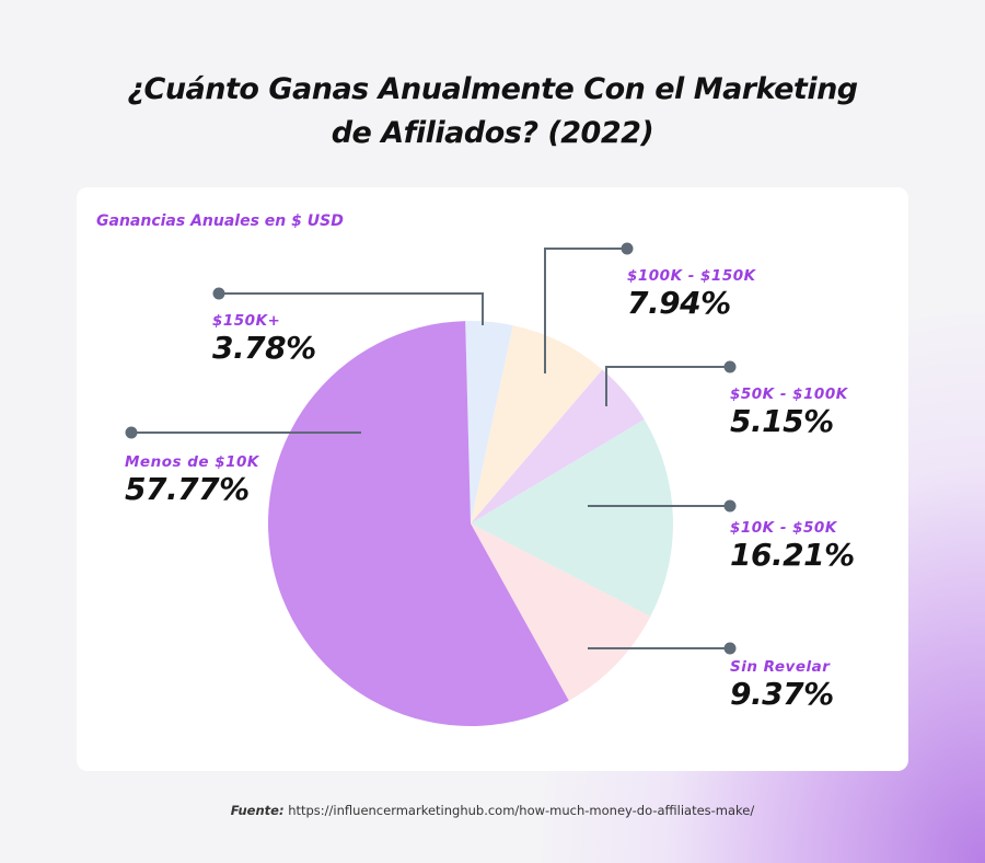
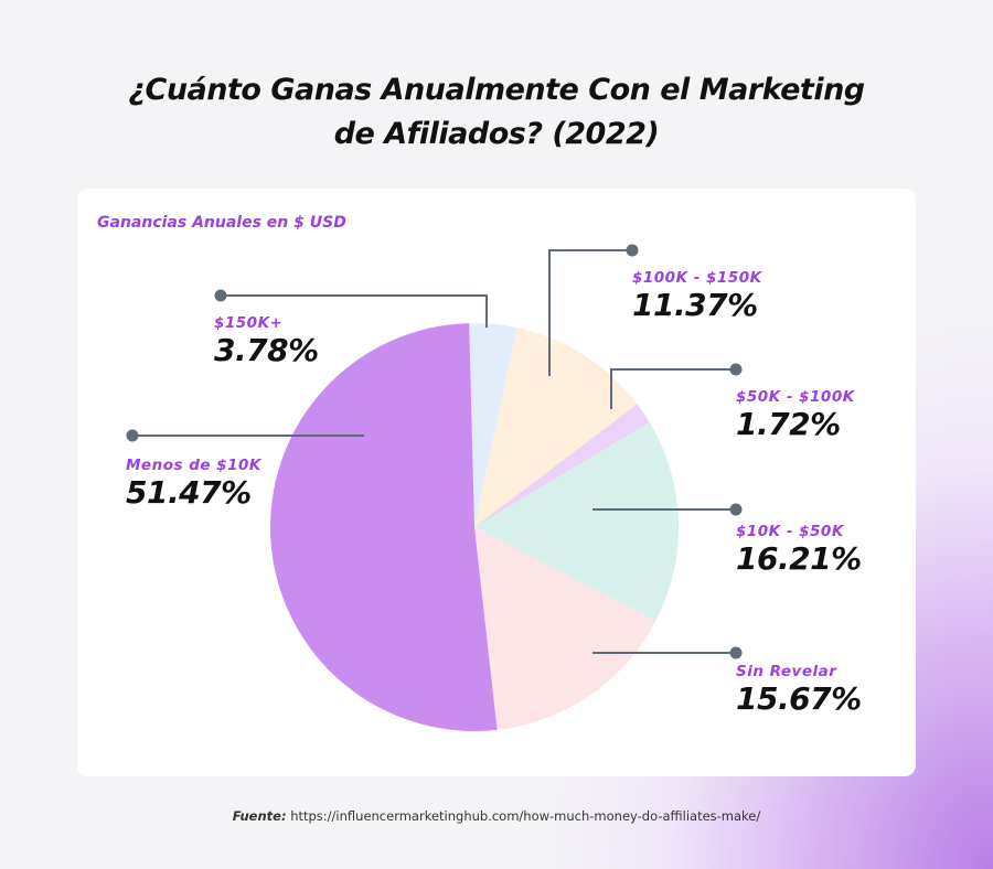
$100K - $150K: 7.94% -> 11.37%
$50K - $100K: 5.15% -> 1.72%
Sin Revelar: 9.37% -> 15.67%
Menos de $10K: 57.77% -> 51.47%
